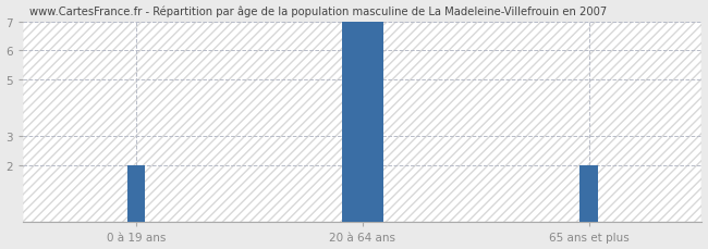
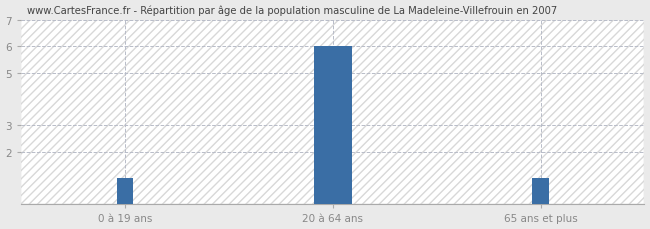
0 à 19 ans: 2 -> 1
20 à 64 ans: 7 -> 6
65 ans et plus: 2 -> 1
